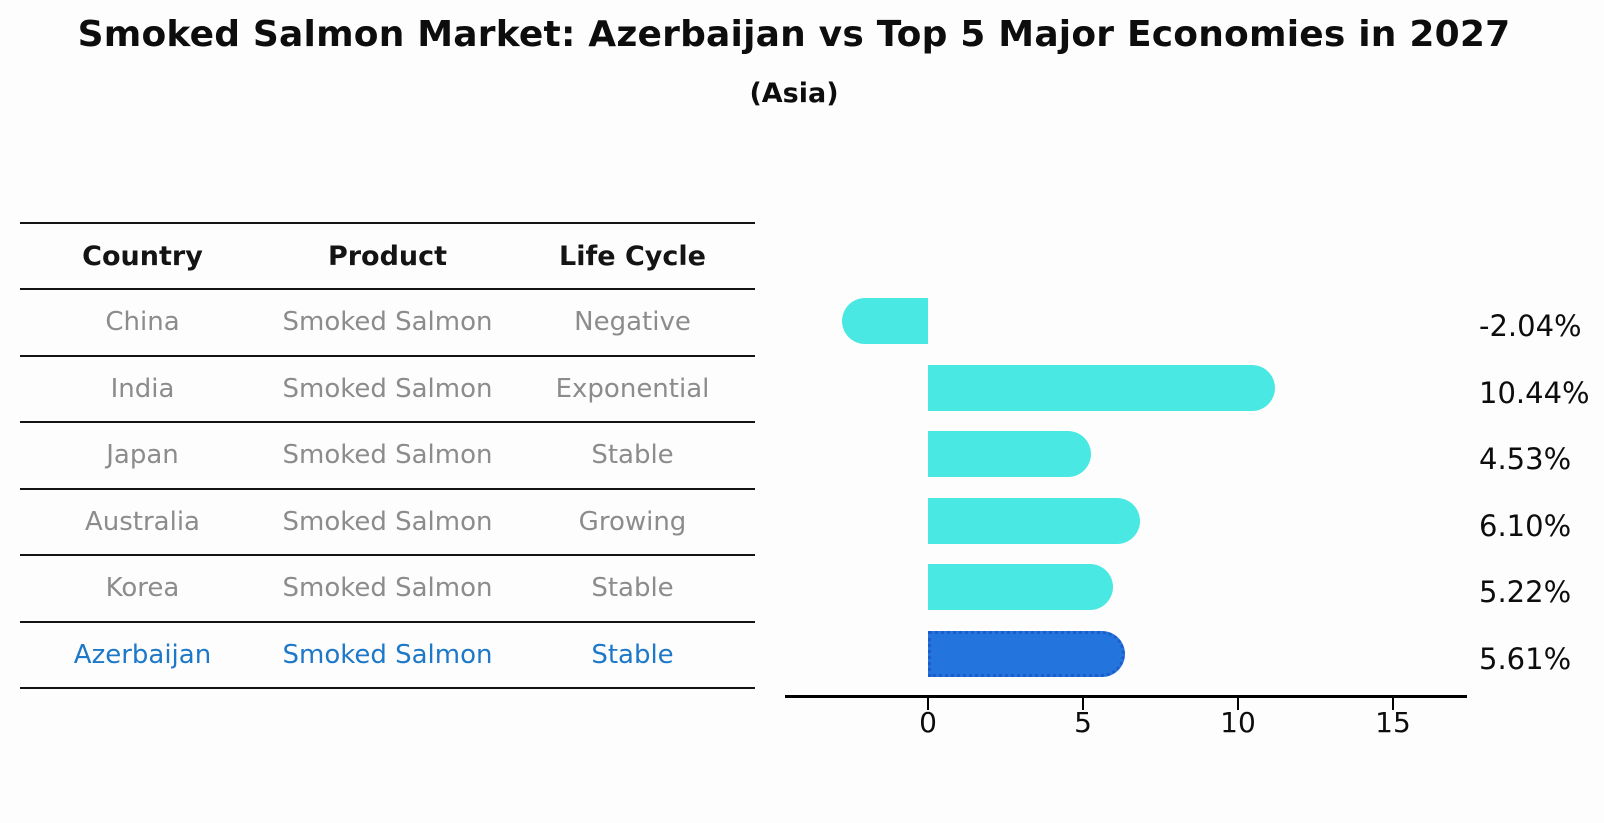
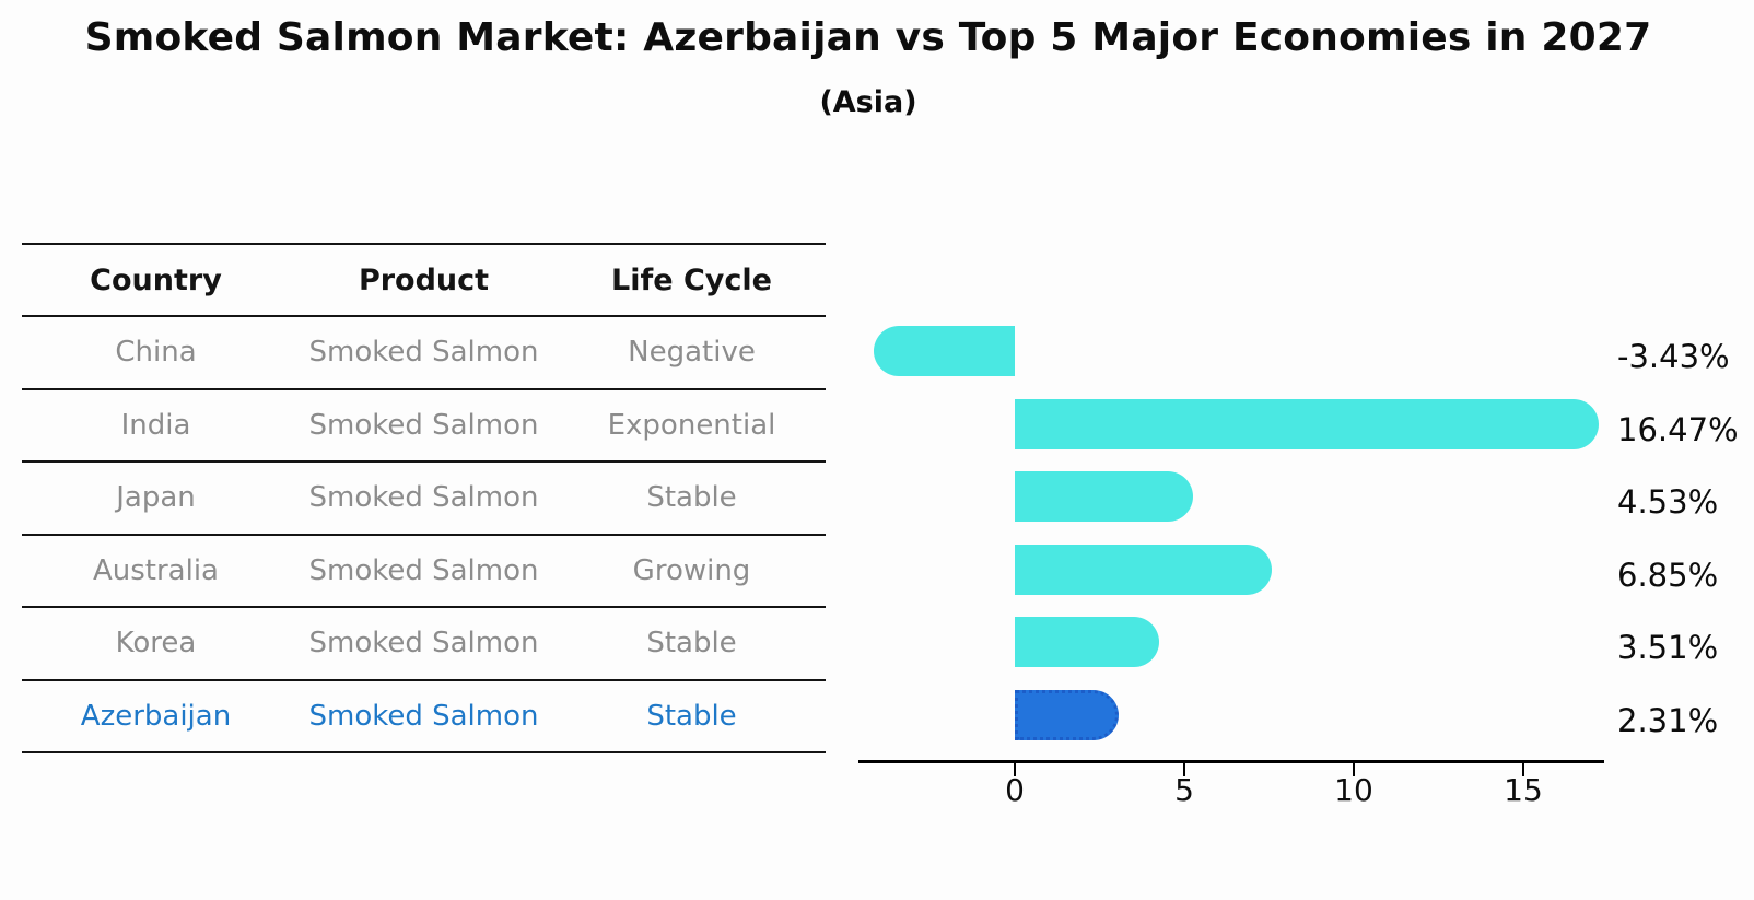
China: -2.04% -> -3.43%
India: 10.44% -> 16.47%
Australia: 6.10% -> 6.85%
Korea: 5.22% -> 3.51%
Azerbaijan: 5.61% -> 2.31%
